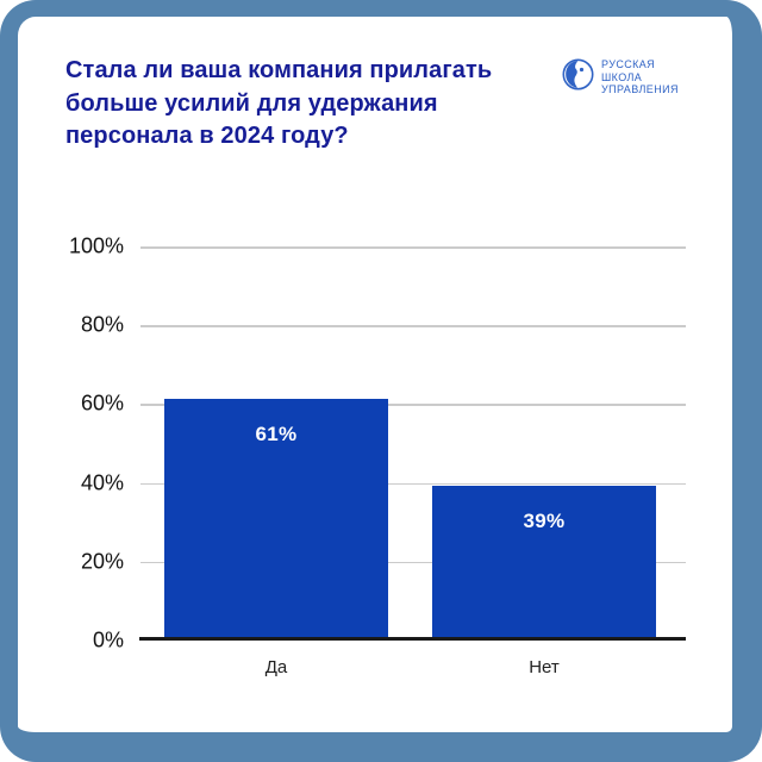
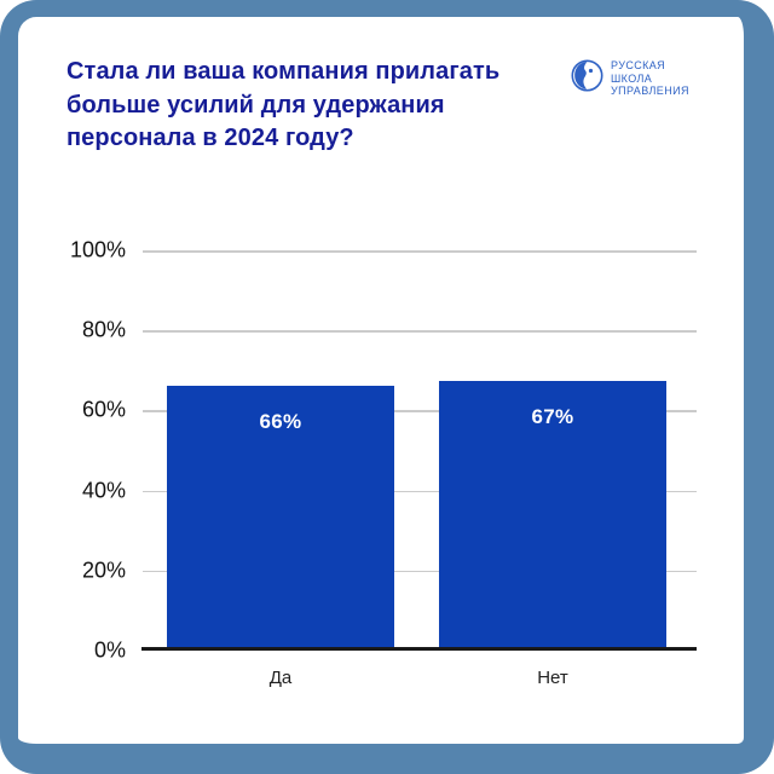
Да: 61% -> 66%
Нет: 39% -> 67%
